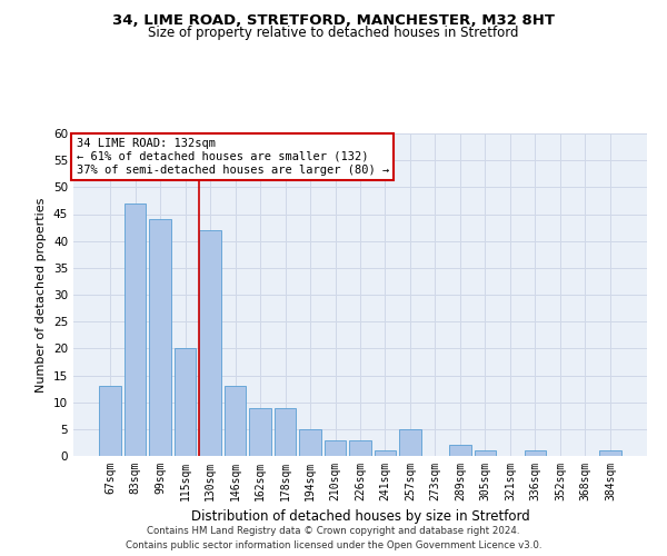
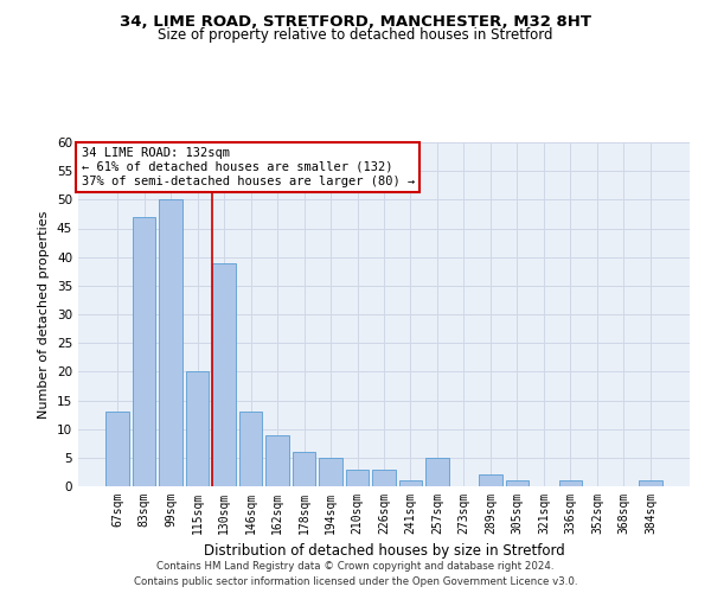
99sqm: 44 -> 50
130sqm: 42 -> 39
178sqm: 9 -> 6
